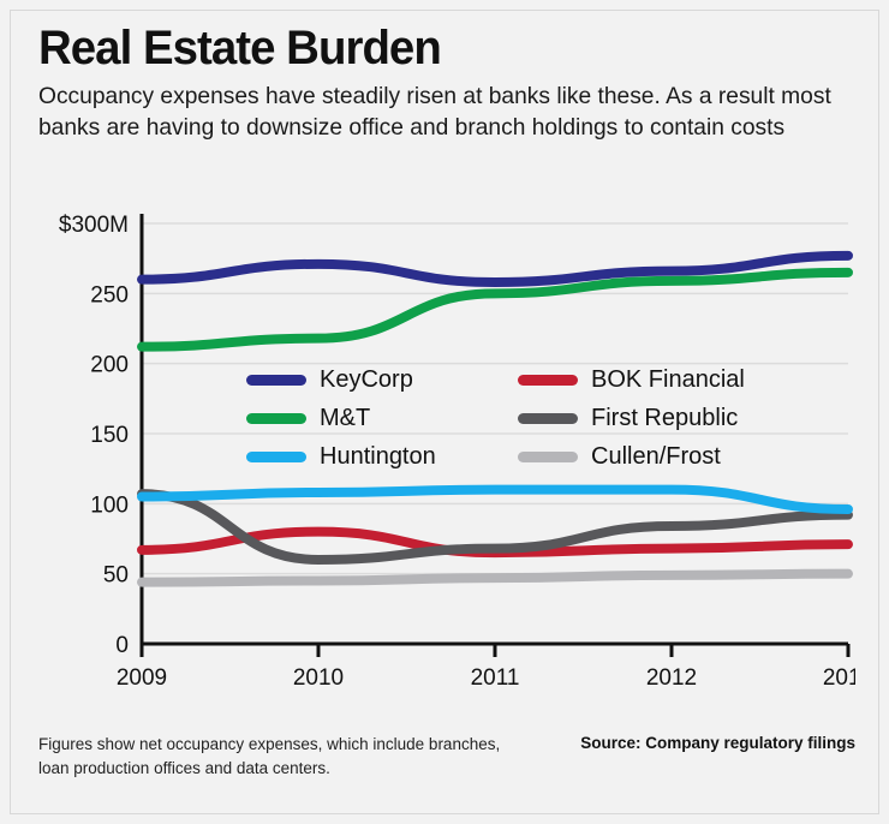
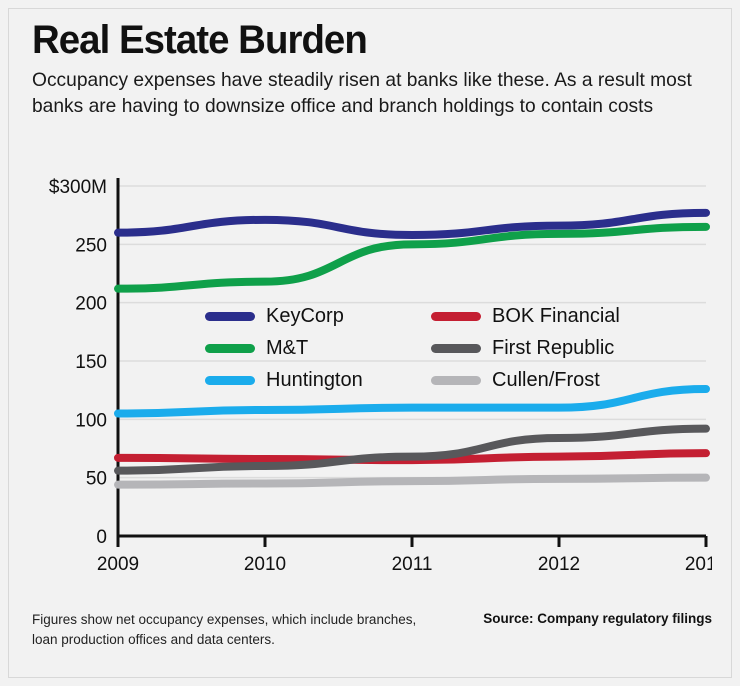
First Republic/2009: $107M -> $56M
BOK Financial/2010: $80M -> $66M
Huntington/2013: $96M -> $126M
